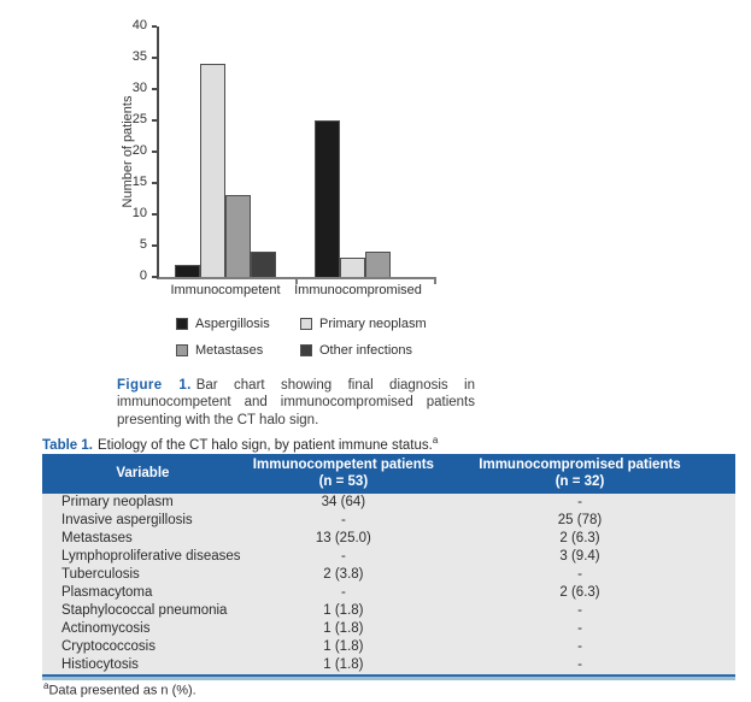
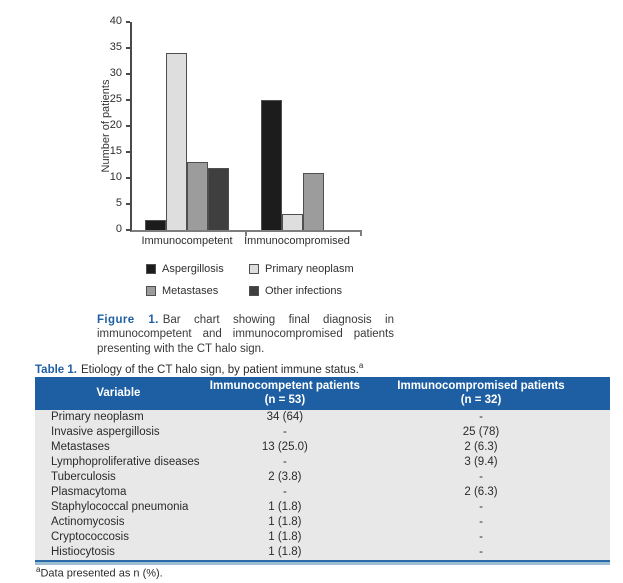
Other infections/Immunocompetent: 4 -> 12
Metastases/Immunocompromised: 4 -> 11
